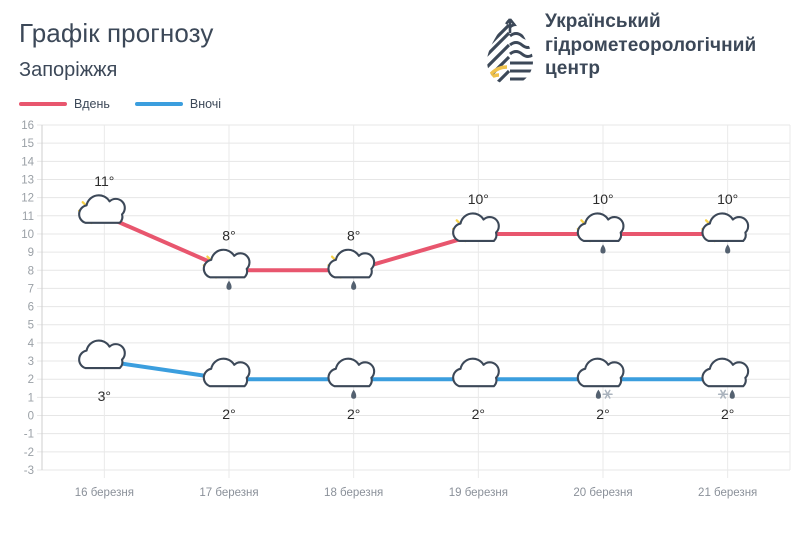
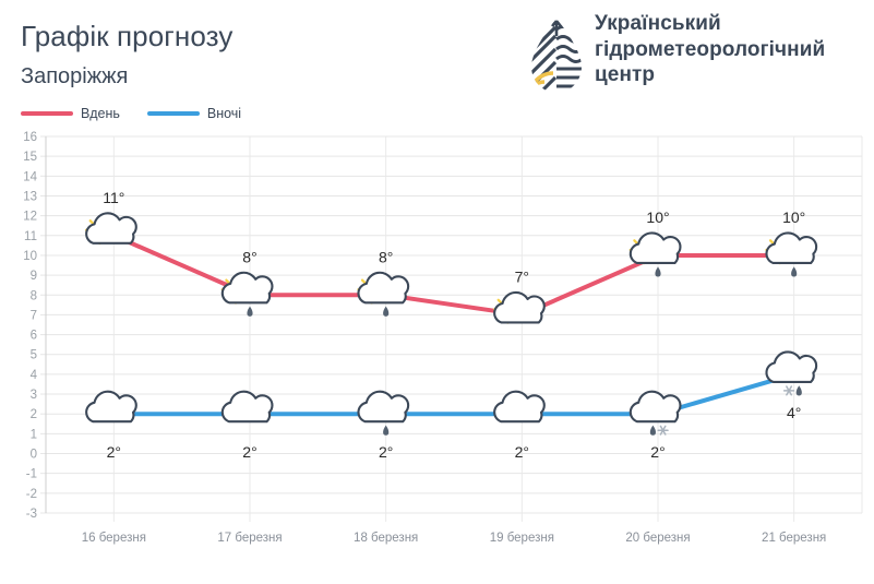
Вночі/16 березня: 3° -> 2°
Вдень/19 березня: 10° -> 7°
Вночі/21 березня: 2° -> 4°
